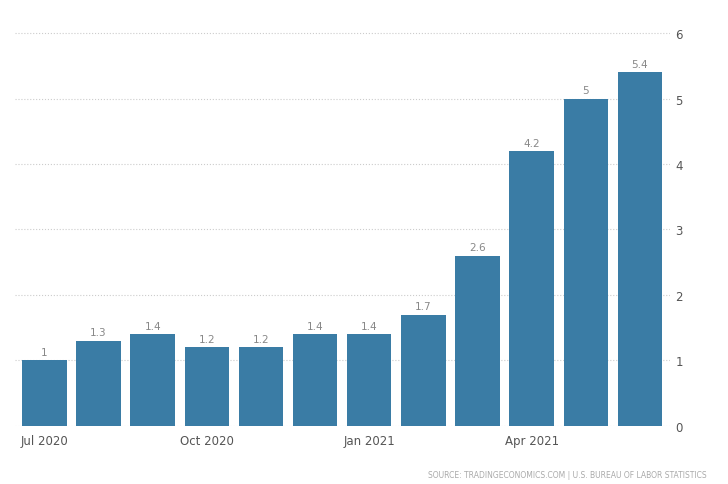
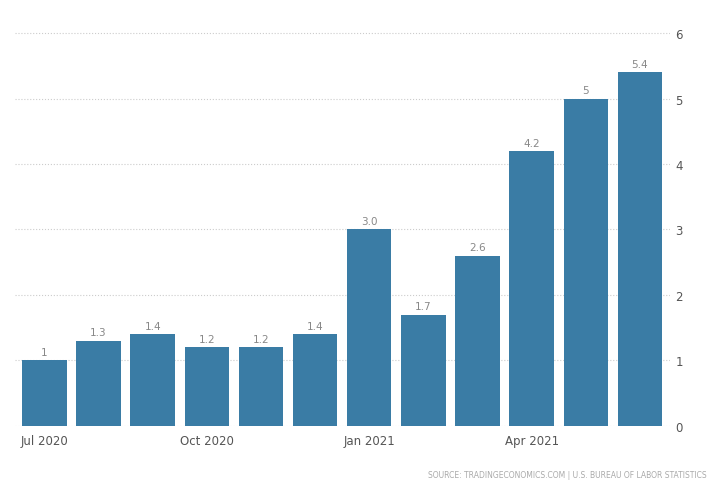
Jan 2021: 1.4 -> 3.0
